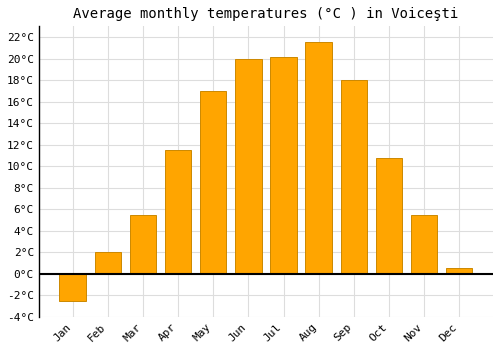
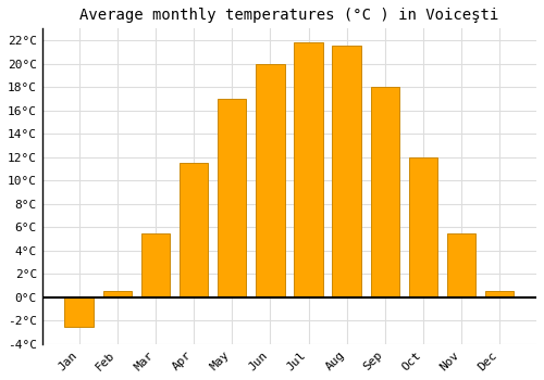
Feb: 2.0°C -> 0.5°C
Jul: 20.1°C -> 21.8°C
Oct: 10.8°C -> 12.0°C
